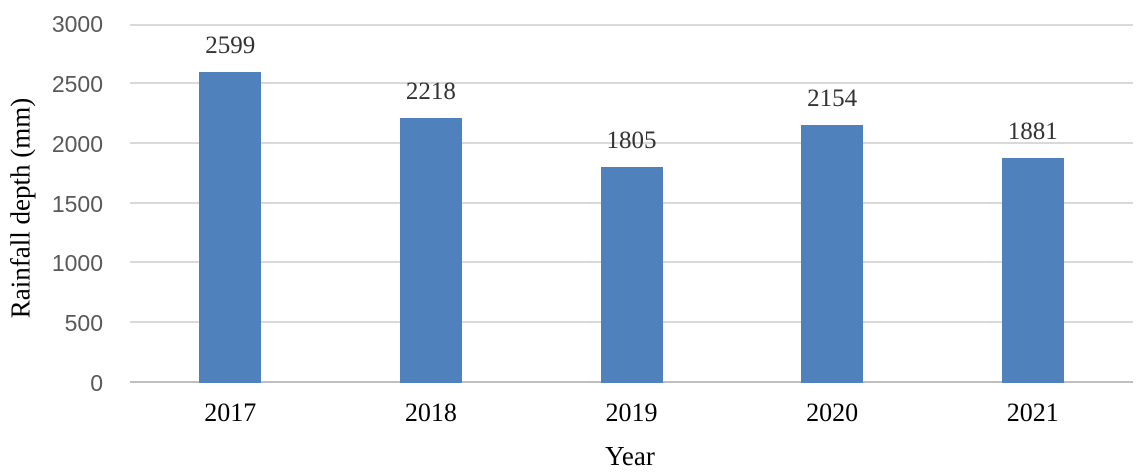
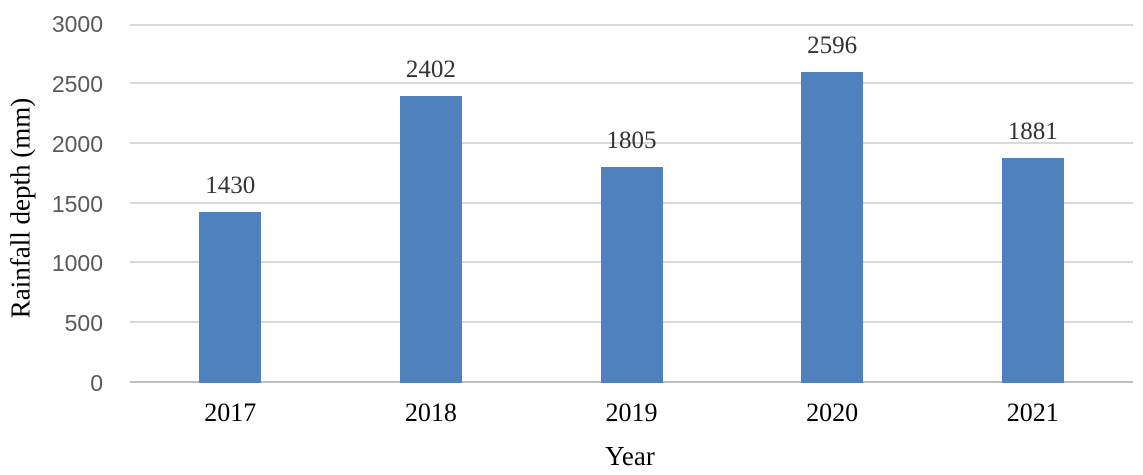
2017: 2599 -> 1430
2018: 2218 -> 2402
2020: 2154 -> 2596
